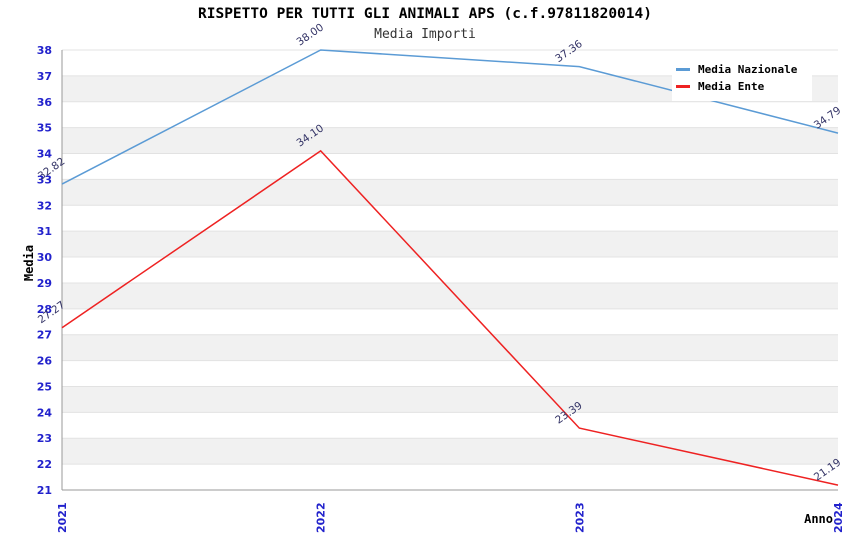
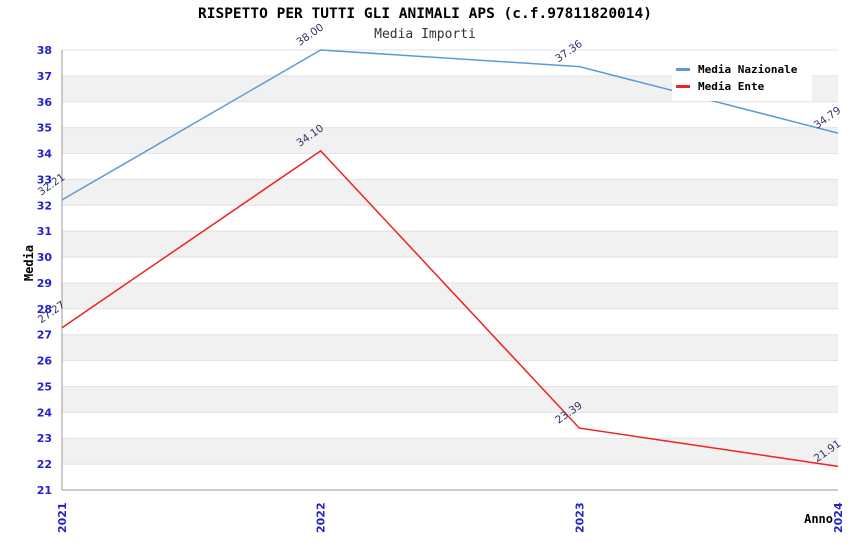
Media Nazionale/2021: 32.82 -> 32.21
Media Ente/2024: 21.19 -> 21.91
